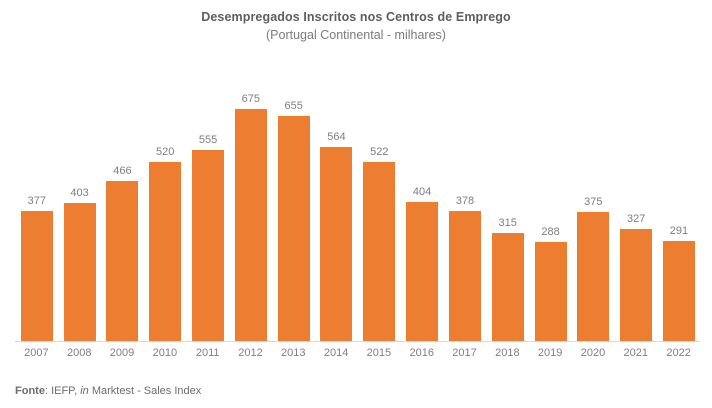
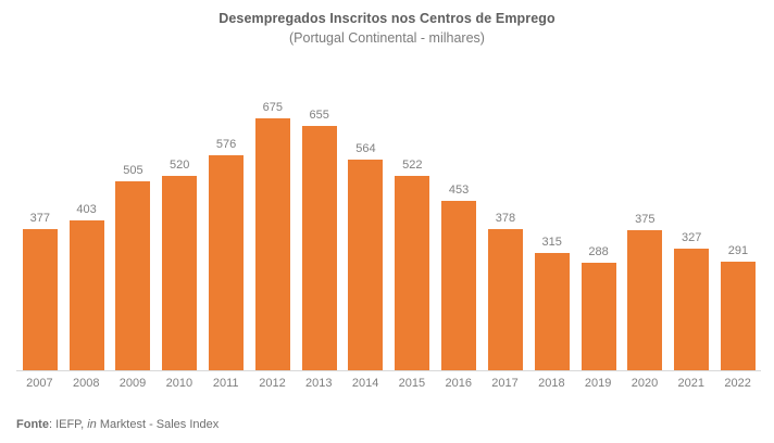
2009: 466 -> 505
2011: 555 -> 576
2016: 404 -> 453
